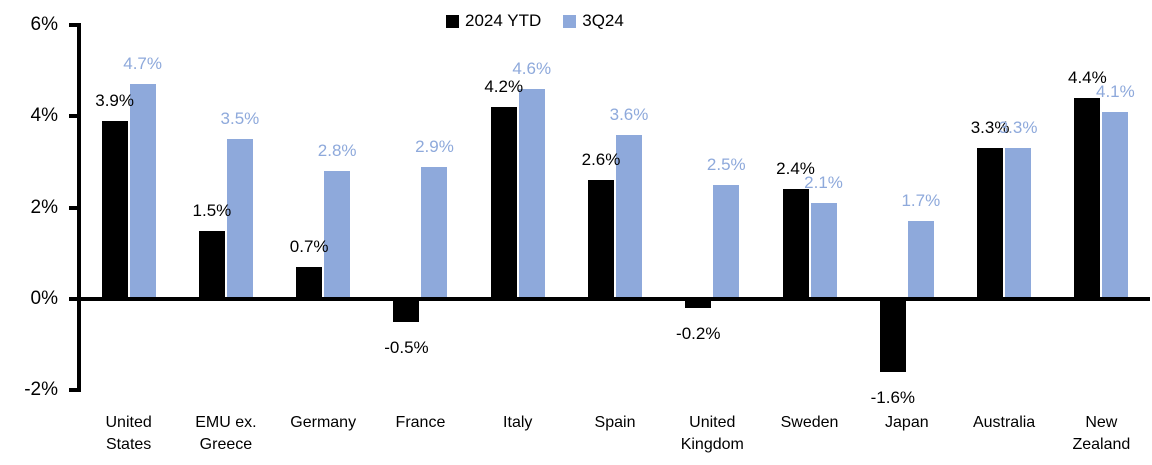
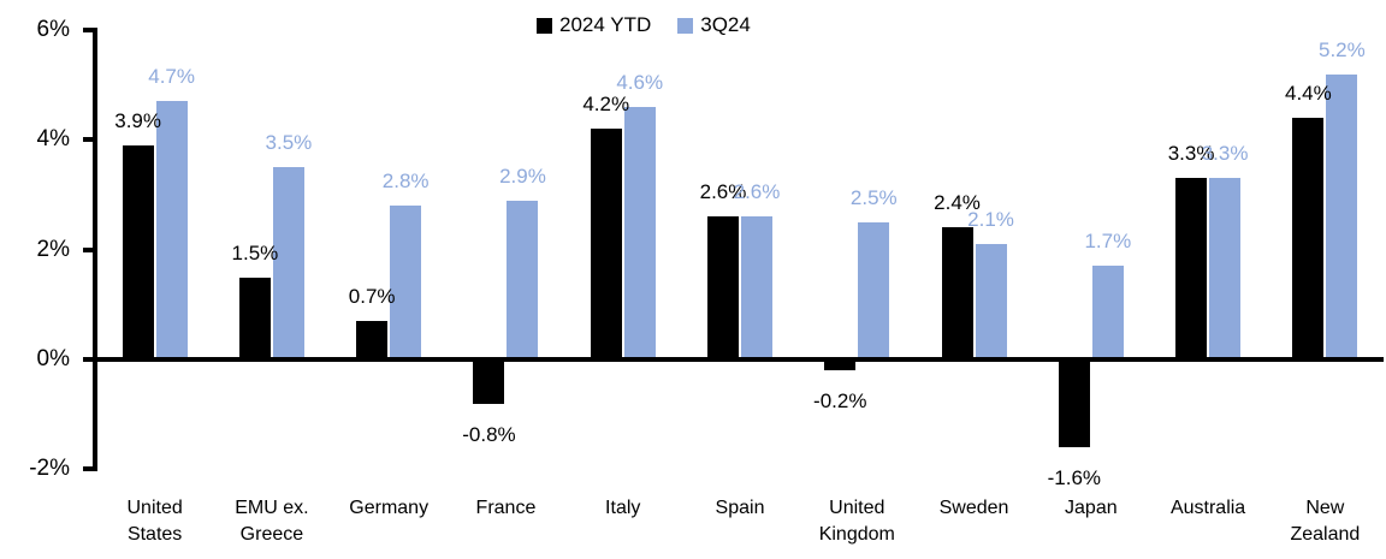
2024 YTD/France: -0.5% -> -0.8%
3Q24/Spain: 3.6% -> 2.6%
3Q24/New Zealand: 4.1% -> 5.2%
